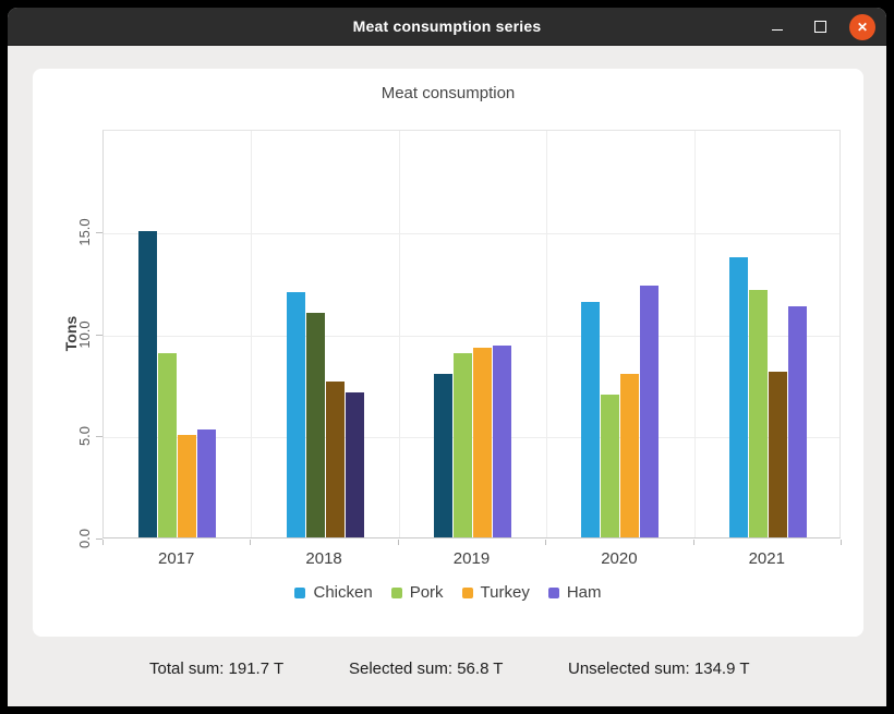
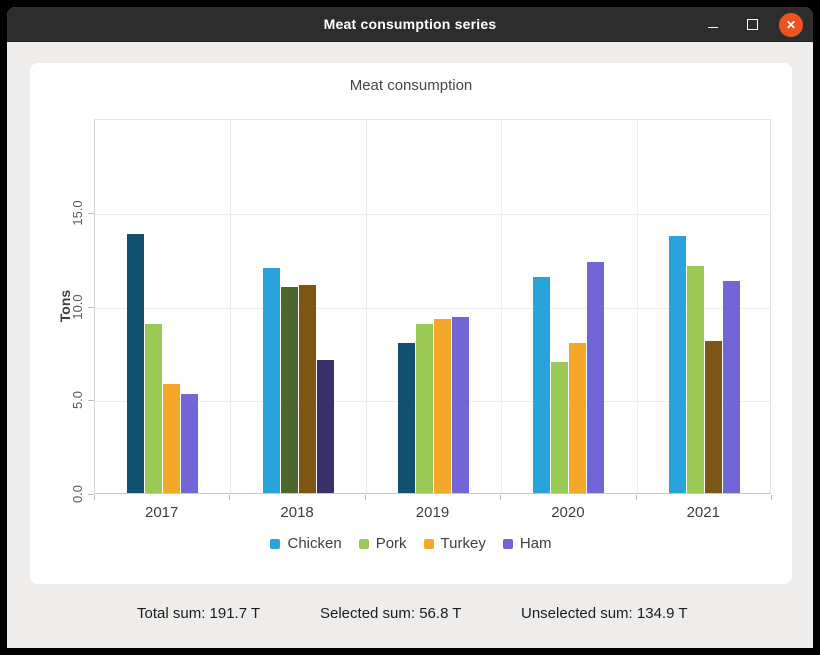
Chicken/2017: 15.0 -> 13.8
Turkey/2017: 5.0 -> 5.8
Turkey/2018: 7.6 -> 11.1
